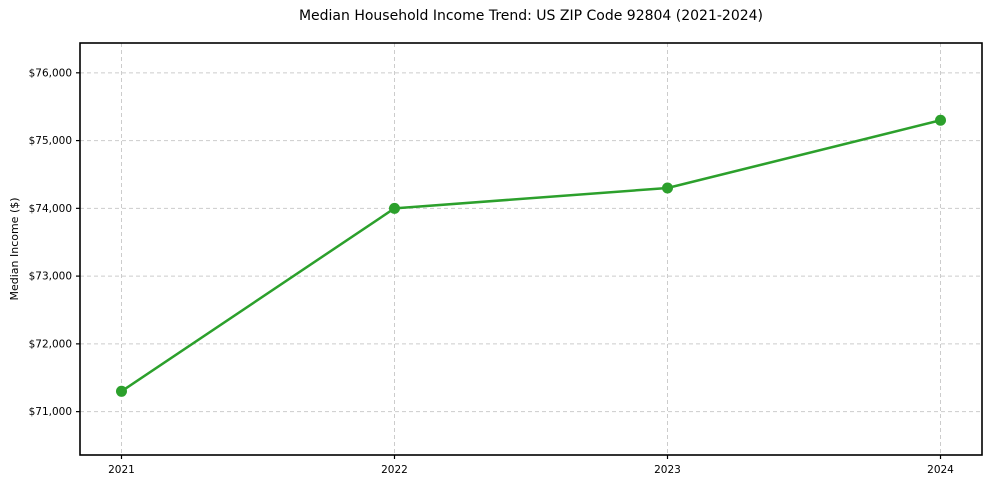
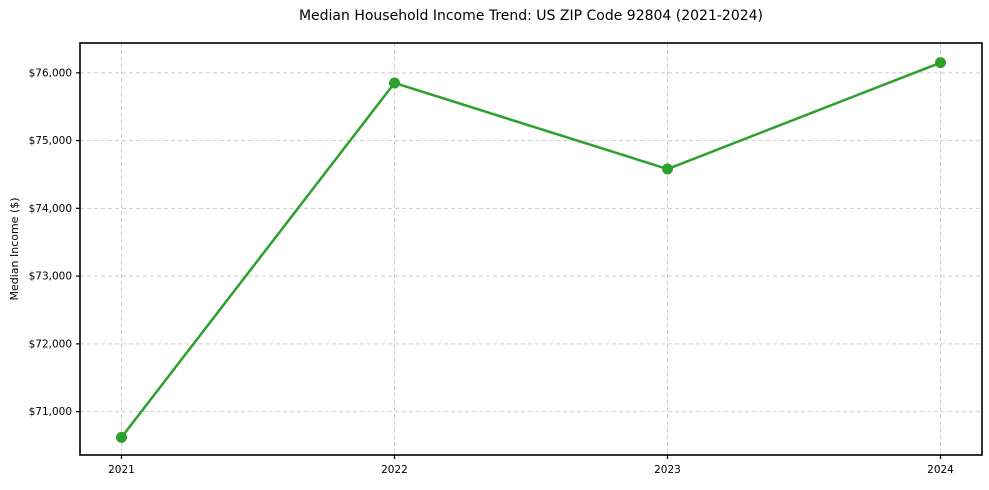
2021: $71300 -> $70600
2022: $74000 -> $75800
2023: $74300 -> $74600
2024: $75300 -> $76200
